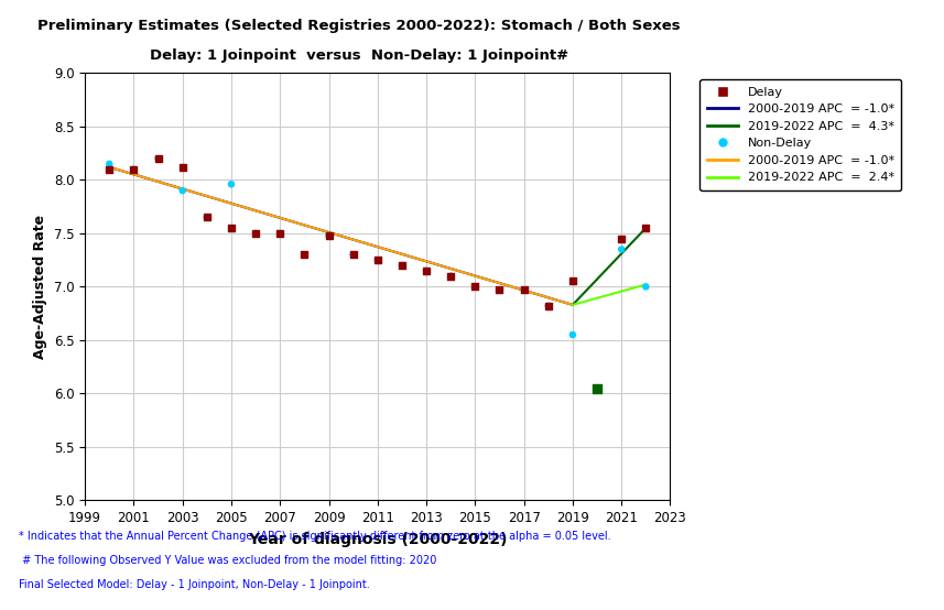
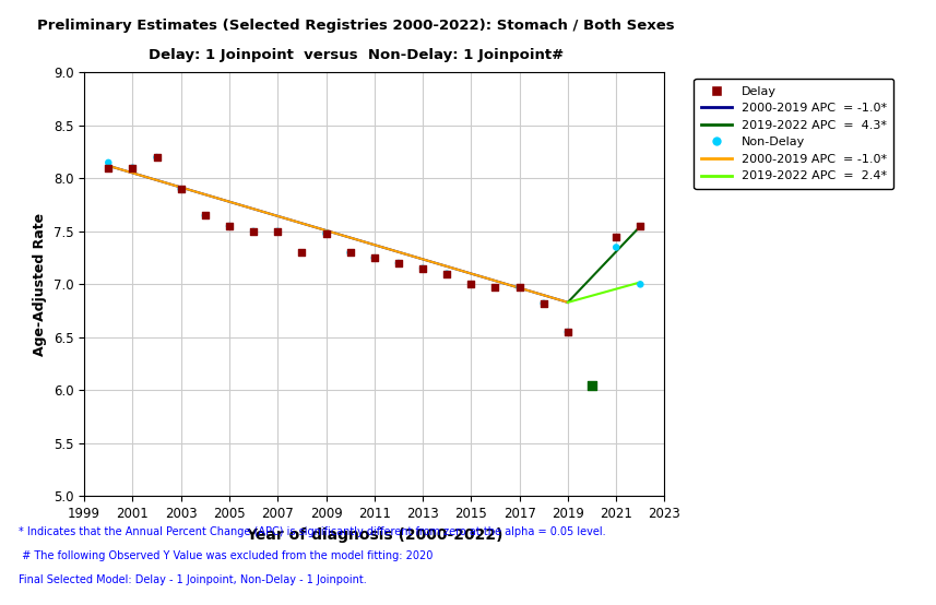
Delay/2003: 8.12 -> 7.90
Non-Delay/2005: 7.96 -> 7.55
Delay/2019: 7.06 -> 6.55
